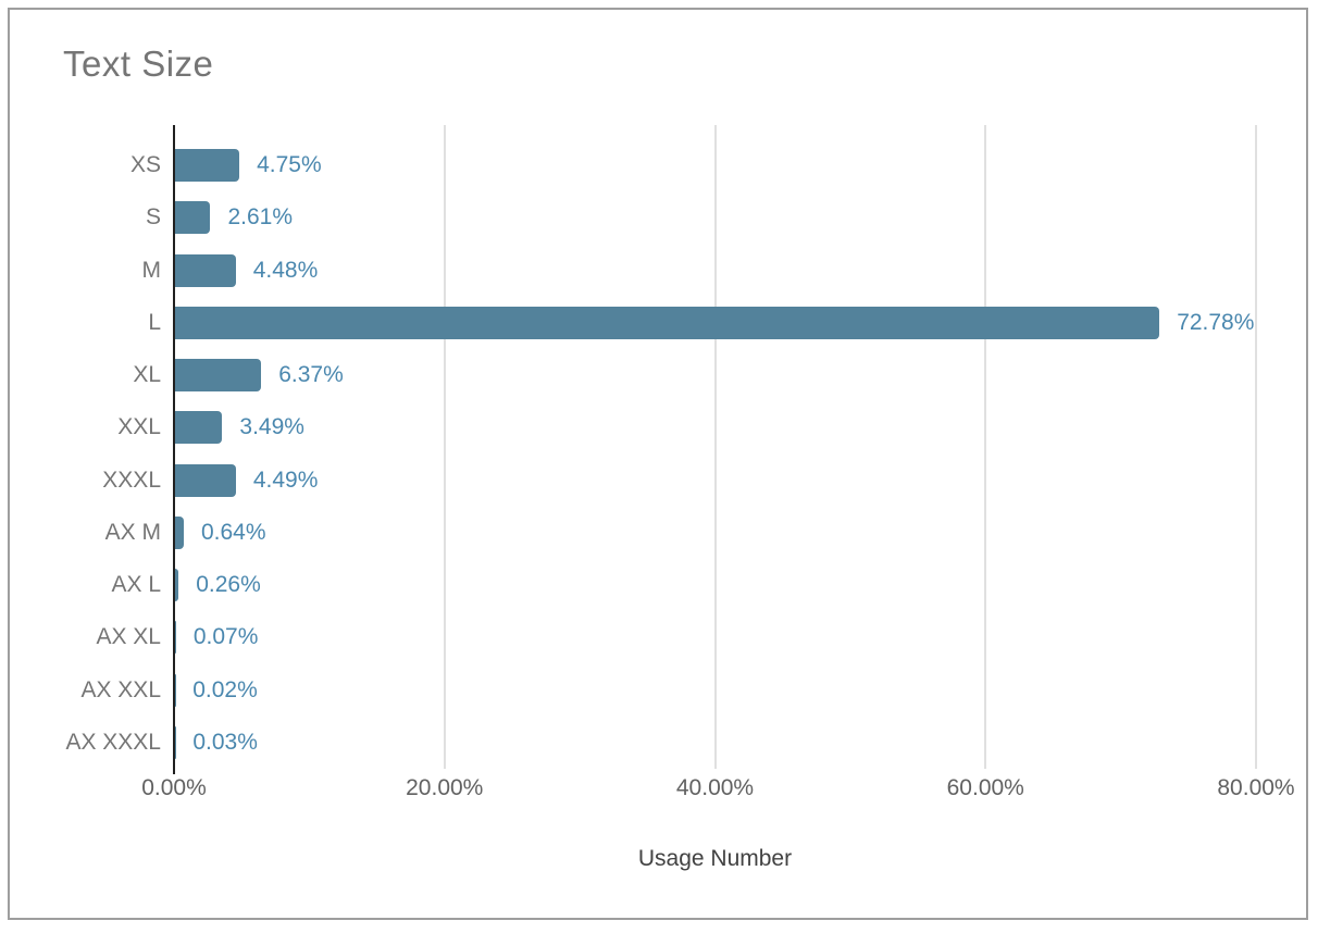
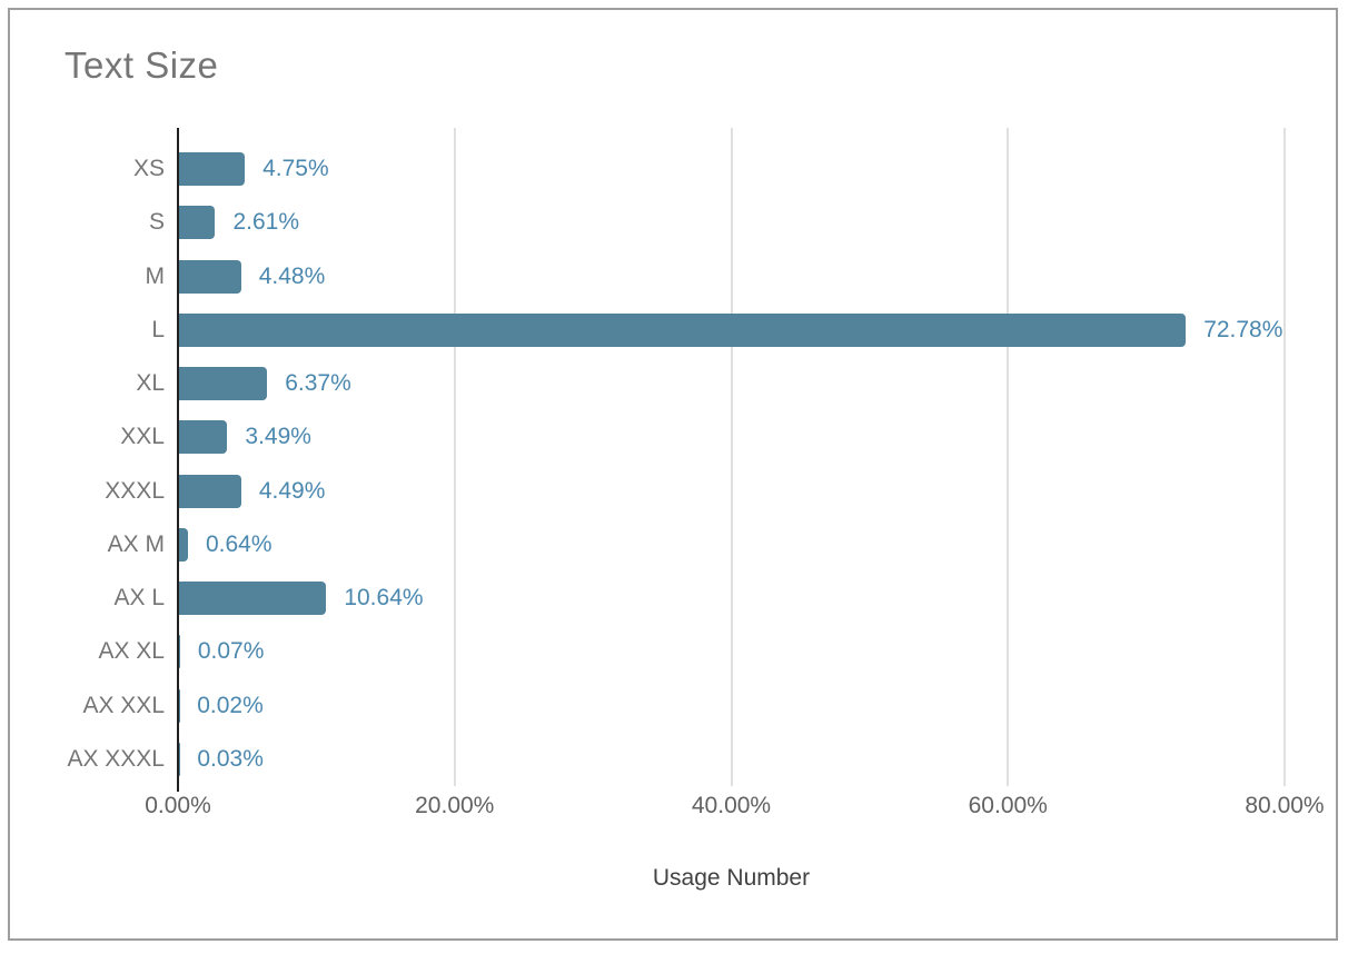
AX L: 0.26% -> 10.64%
